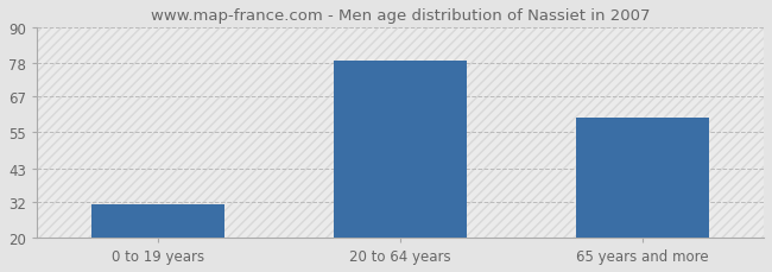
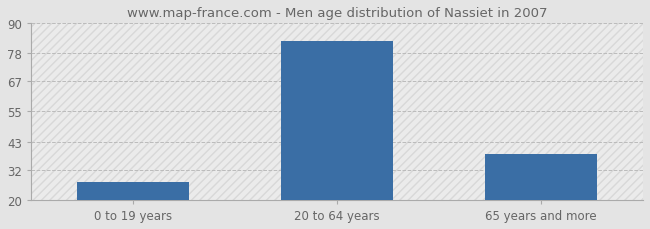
0 to 19 years: 31 -> 27
20 to 64 years: 79 -> 83
65 years and more: 60 -> 38
